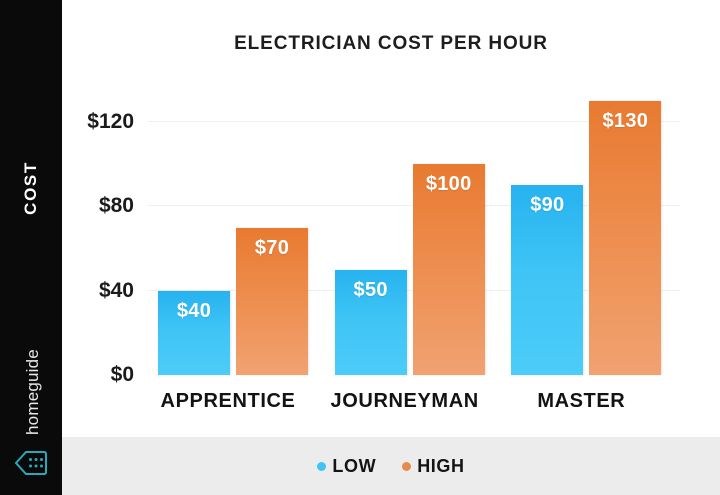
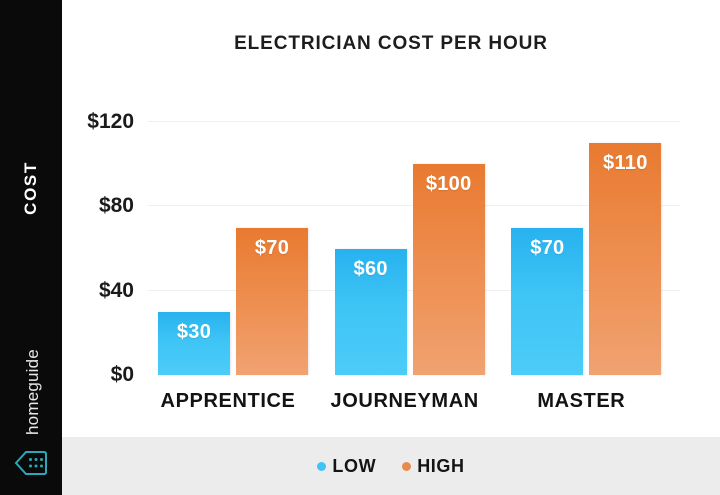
LOW/APPRENTICE: $40 -> $30
LOW/JOURNEYMAN: $50 -> $60
LOW/MASTER: $90 -> $70
HIGH/MASTER: $130 -> $110
